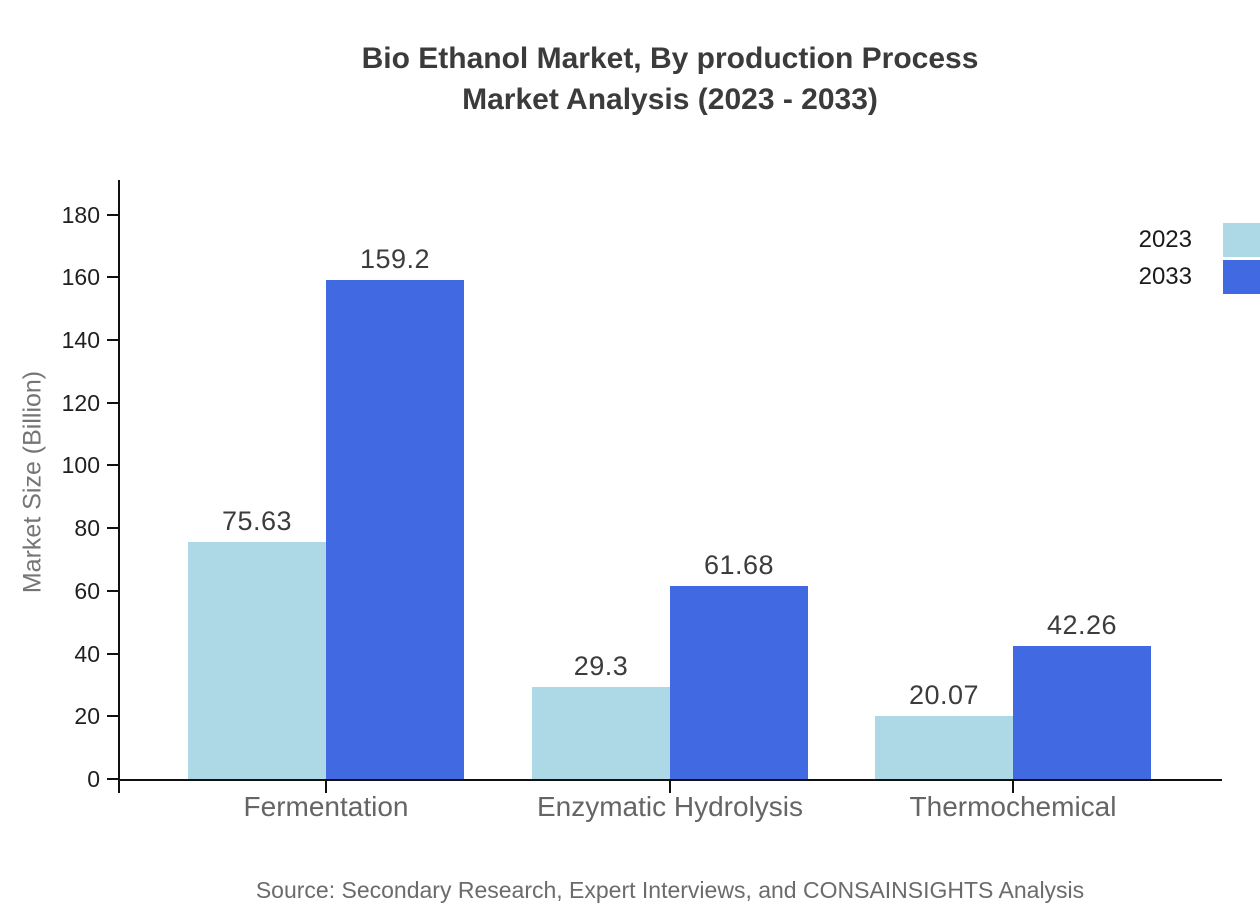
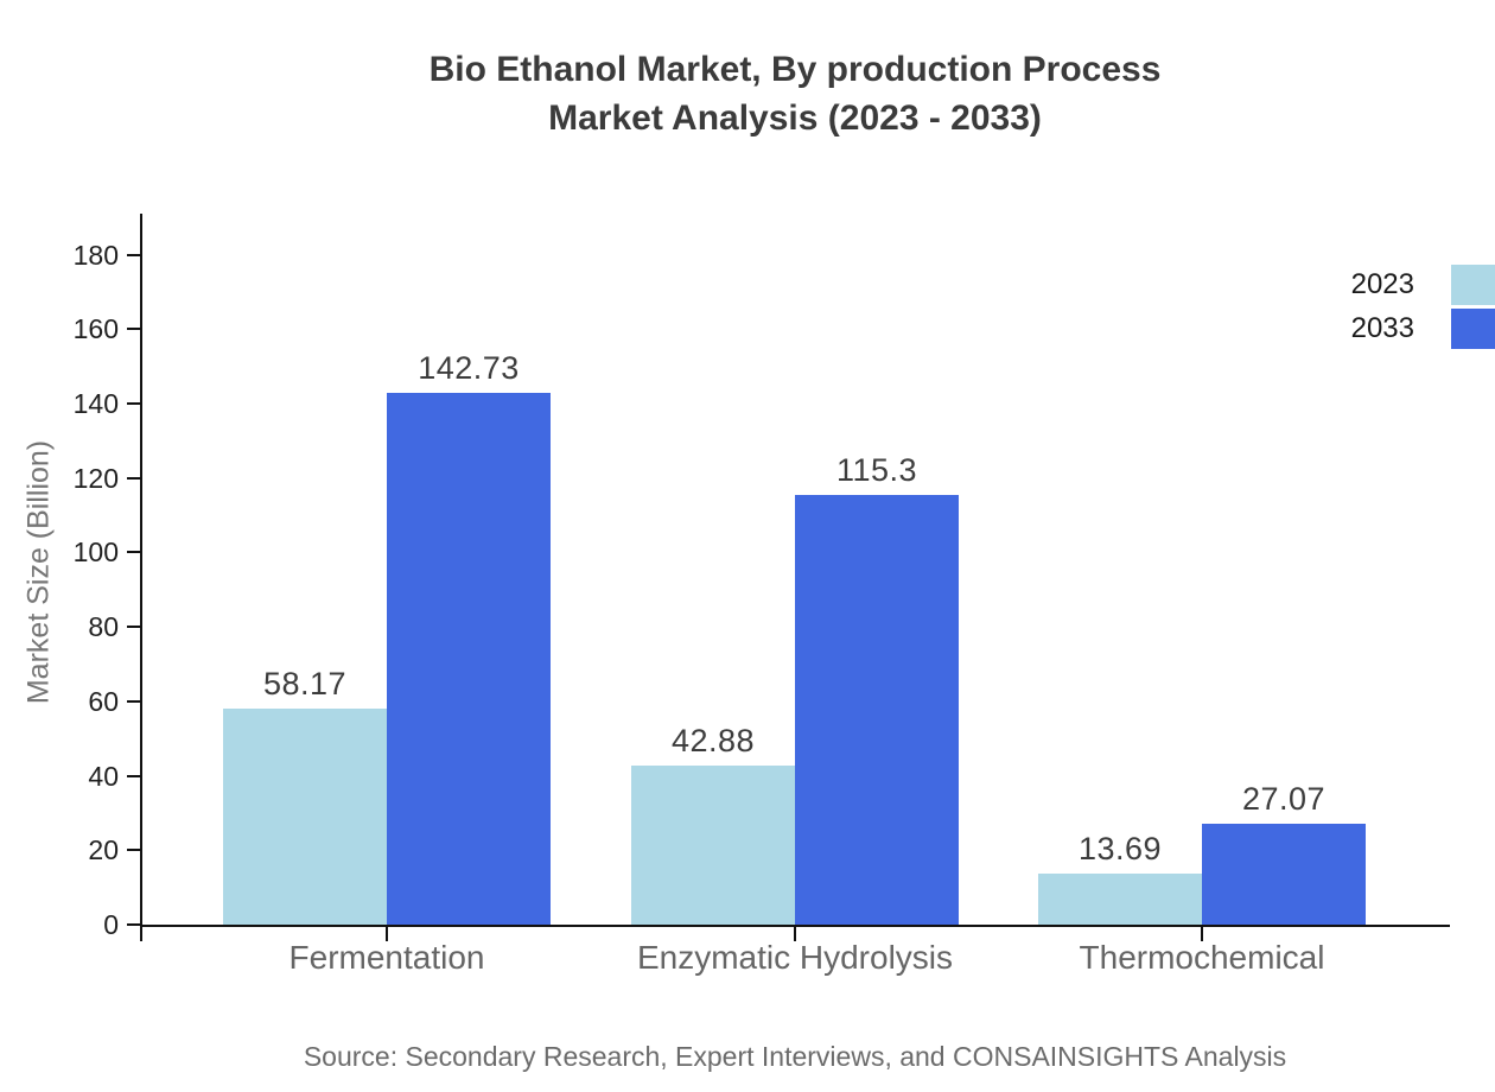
2023/Fermentation: 75.63 -> 58.17
2033/Fermentation: 159.2 -> 142.73
2023/Enzymatic Hydrolysis: 29.3 -> 42.88
2033/Enzymatic Hydrolysis: 61.68 -> 115.3
2023/Thermochemical: 20.07 -> 13.69
2033/Thermochemical: 42.26 -> 27.07
